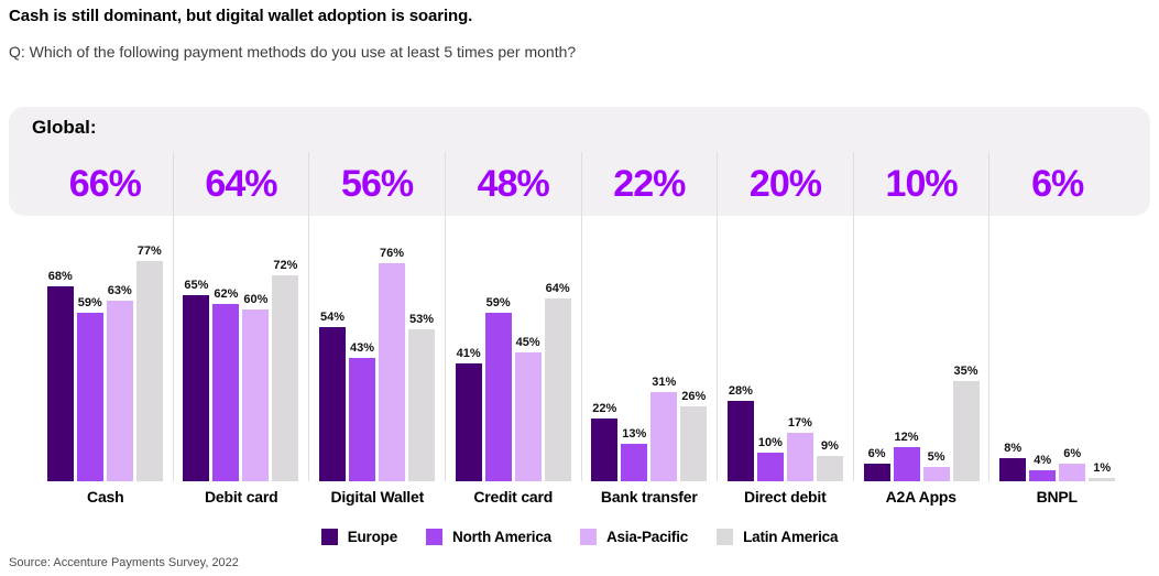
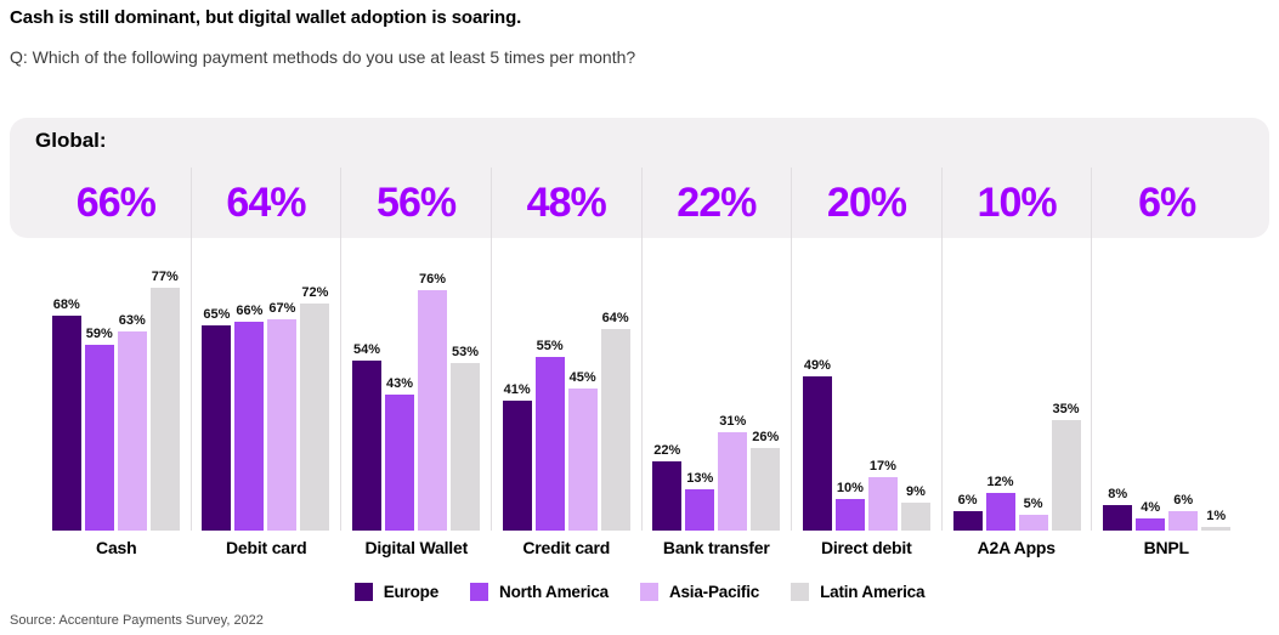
North America/Debit card: 62% -> 66%
Asia-Pacific/Debit card: 60% -> 67%
North America/Credit card: 59% -> 55%
Europe/Direct debit: 28% -> 49%
